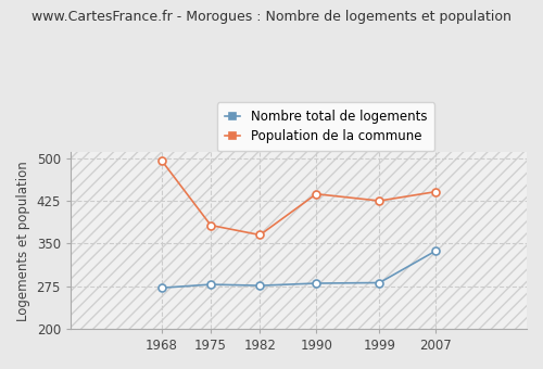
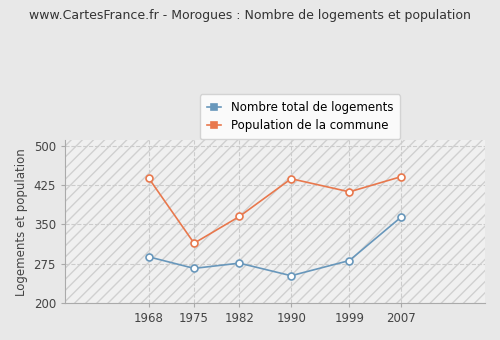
Nombre total de logements/1968: 272 -> 288
Population de la commune/1968: 496 -> 438
Nombre total de logements/1975: 278 -> 266
Population de la commune/1975: 382 -> 314
Nombre total de logements/1990: 280 -> 252
Population de la commune/1999: 425 -> 412
Nombre total de logements/2007: 337 -> 364
